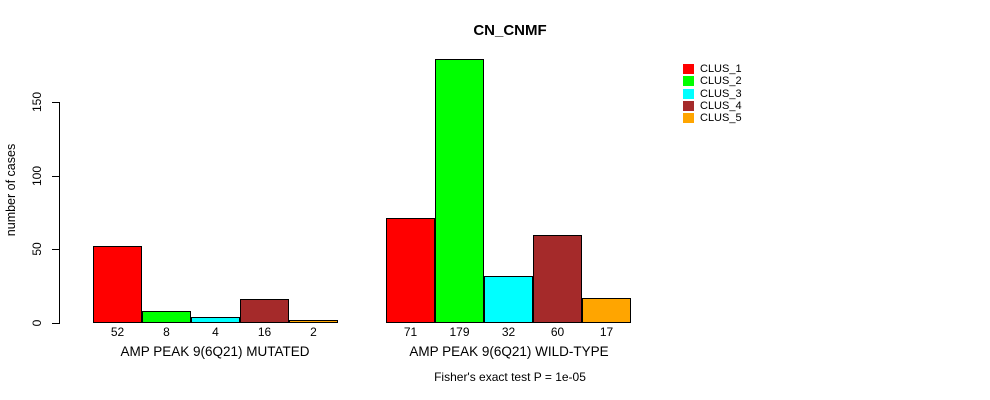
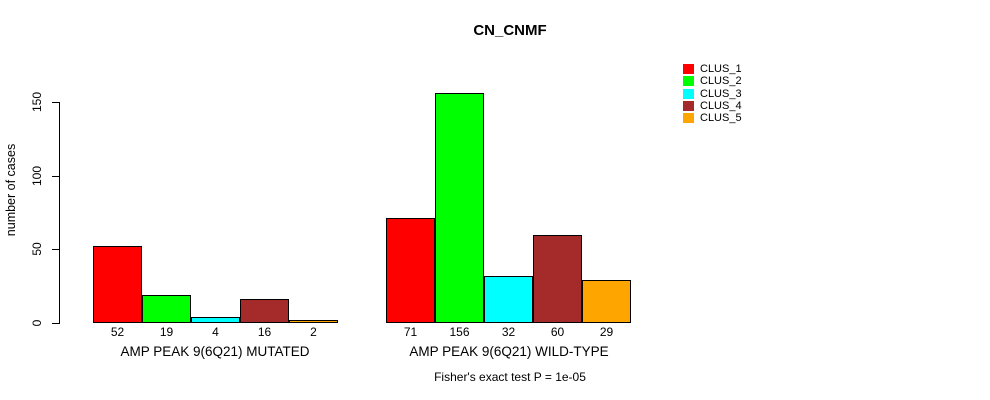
CLUS_2/AMP PEAK 9(6Q21) MUTATED: 8 -> 19
CLUS_2/AMP PEAK 9(6Q21) WILD-TYPE: 179 -> 156
CLUS_5/AMP PEAK 9(6Q21) WILD-TYPE: 17 -> 29
